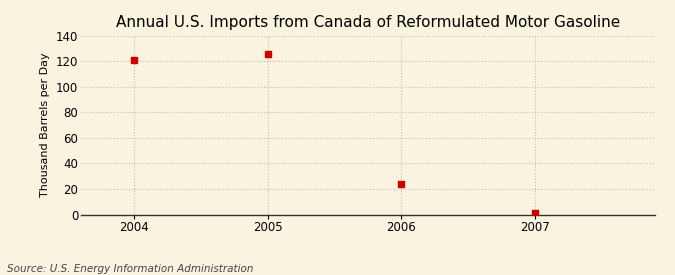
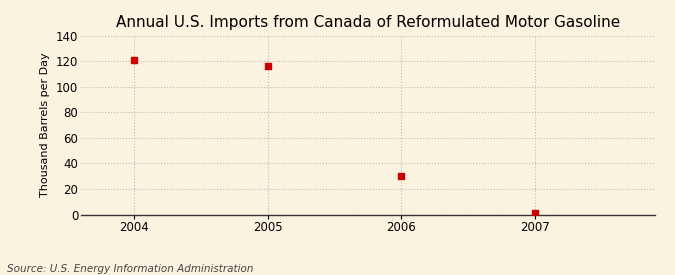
2005: 126 -> 116
2006: 24 -> 30
